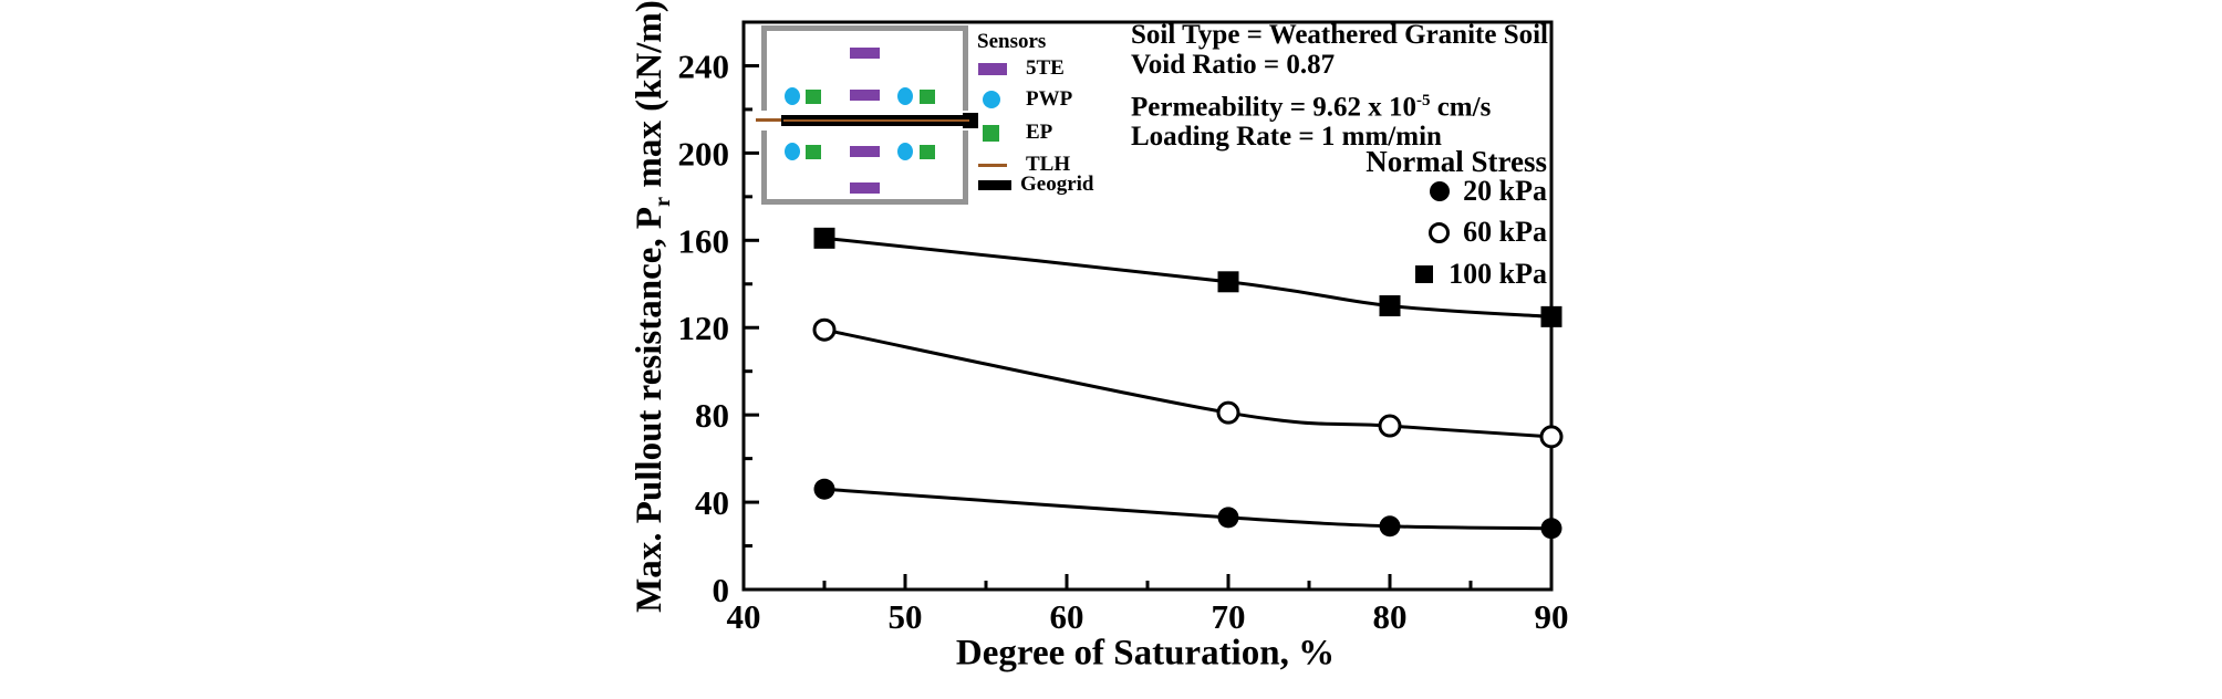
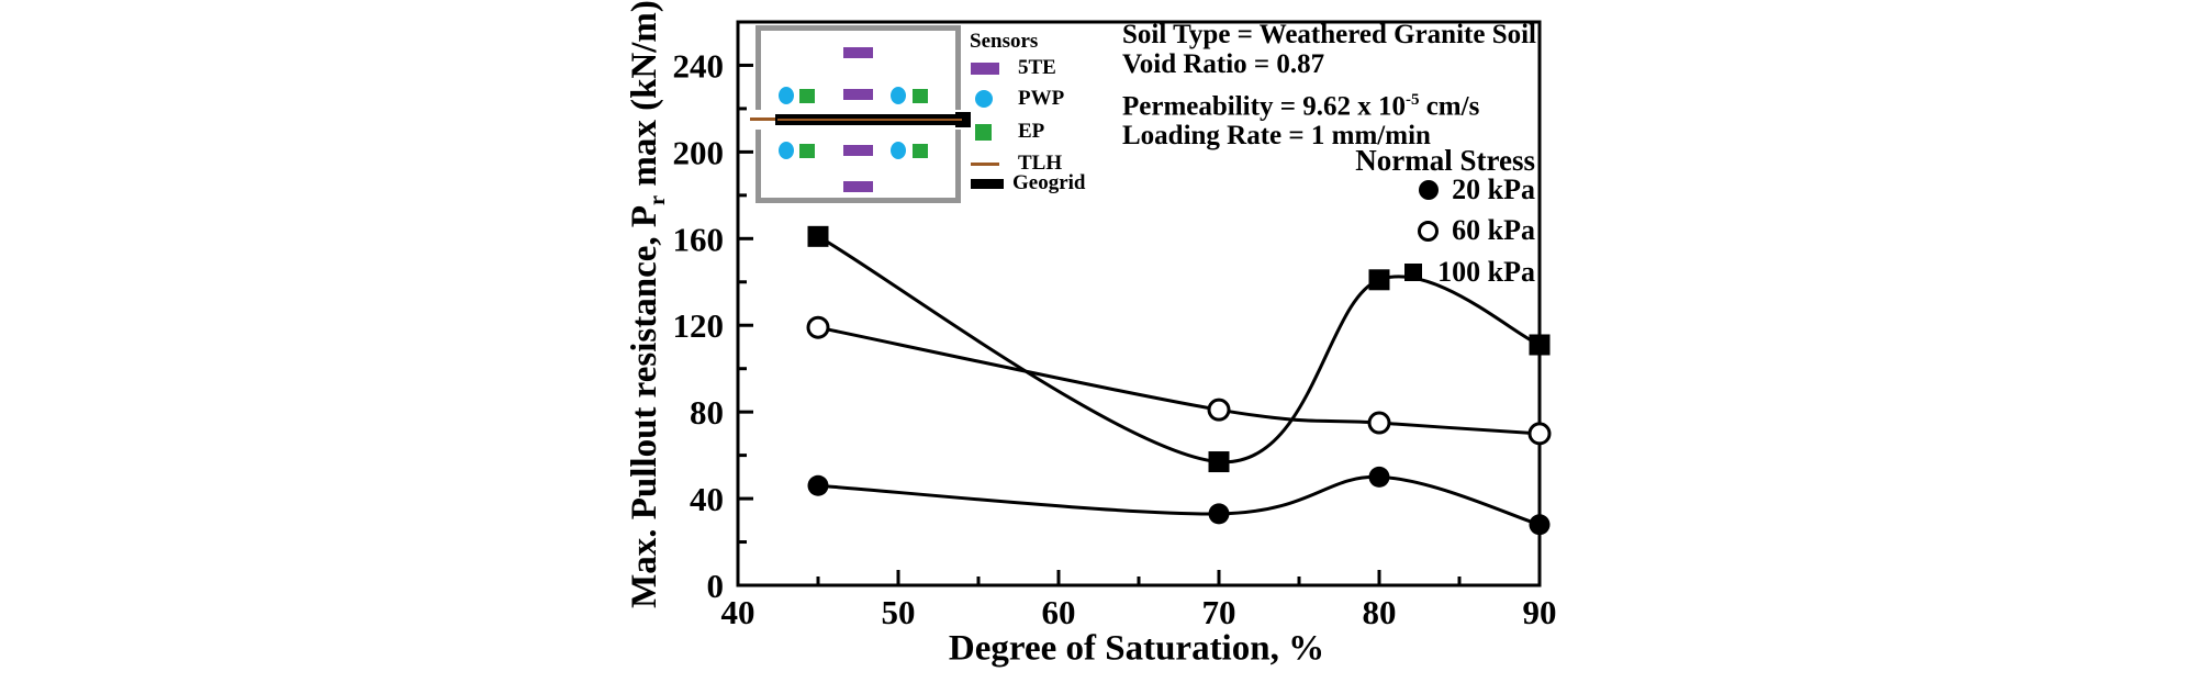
100 kPa/70: 141 -> 57
20 kPa/80: 29 -> 50
100 kPa/80: 130 -> 141
100 kPa/90: 125 -> 111
